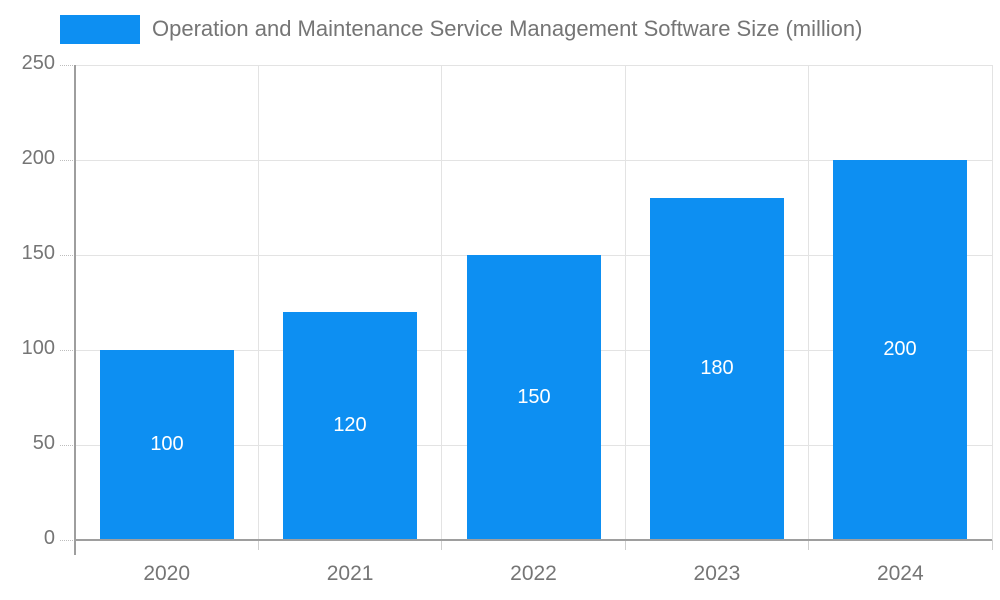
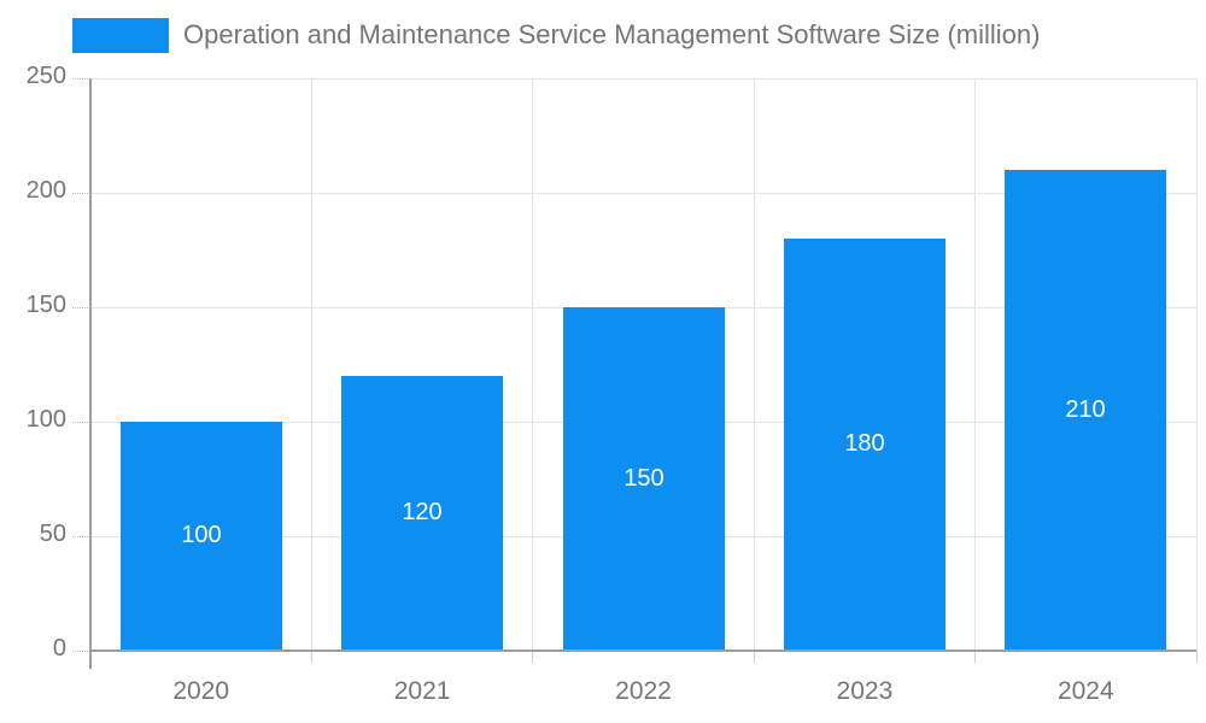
2024: 200 -> 210
